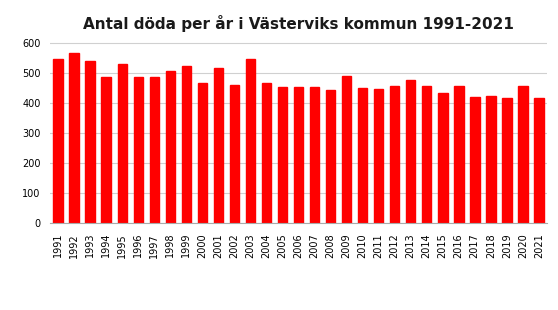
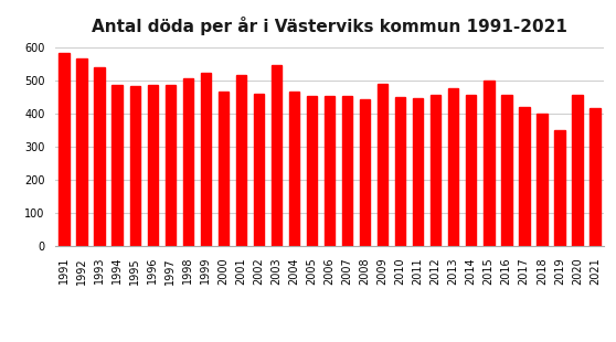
1991: 546 -> 585
1995: 530 -> 485
2015: 434 -> 500
2018: 425 -> 400
2019: 419 -> 350
